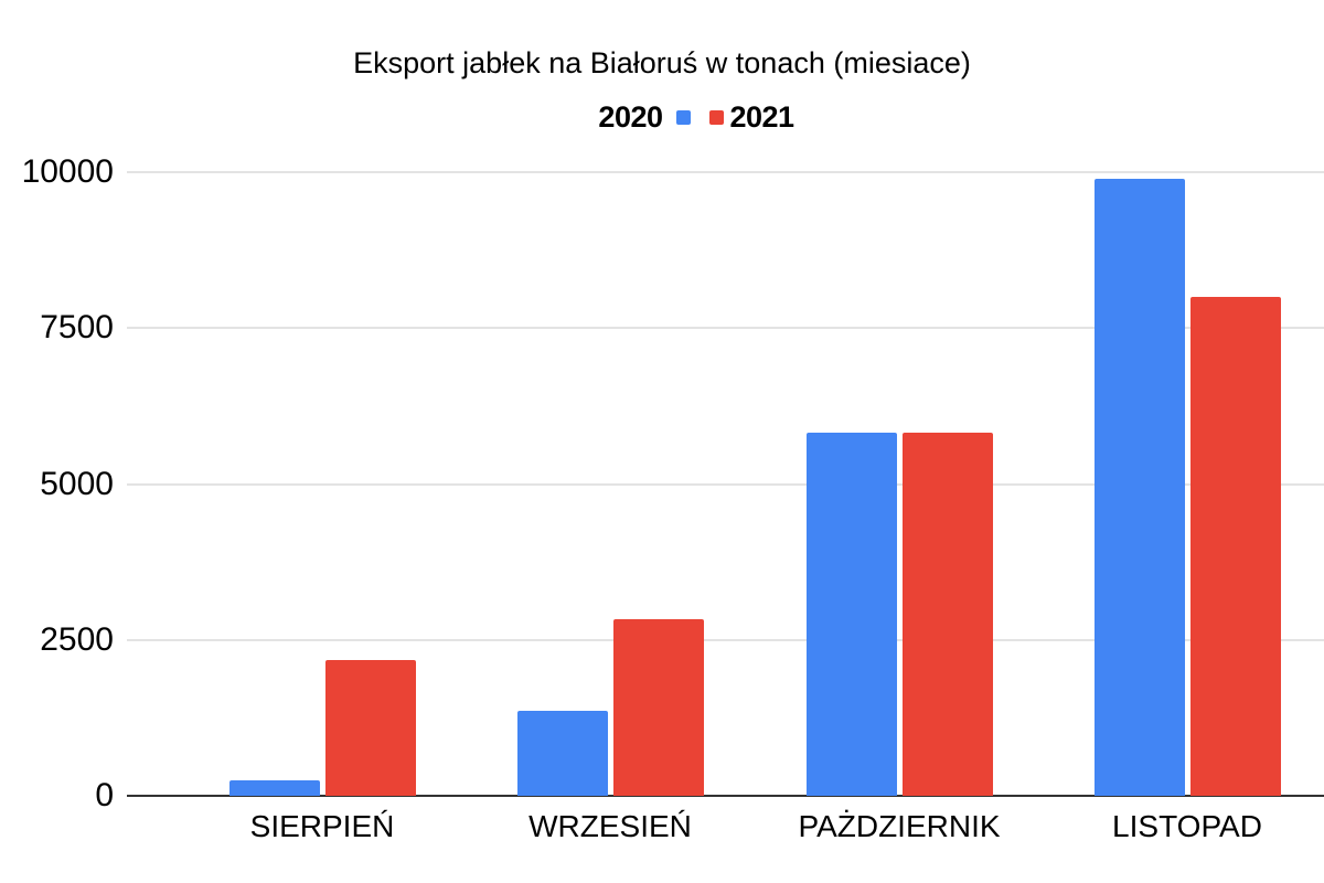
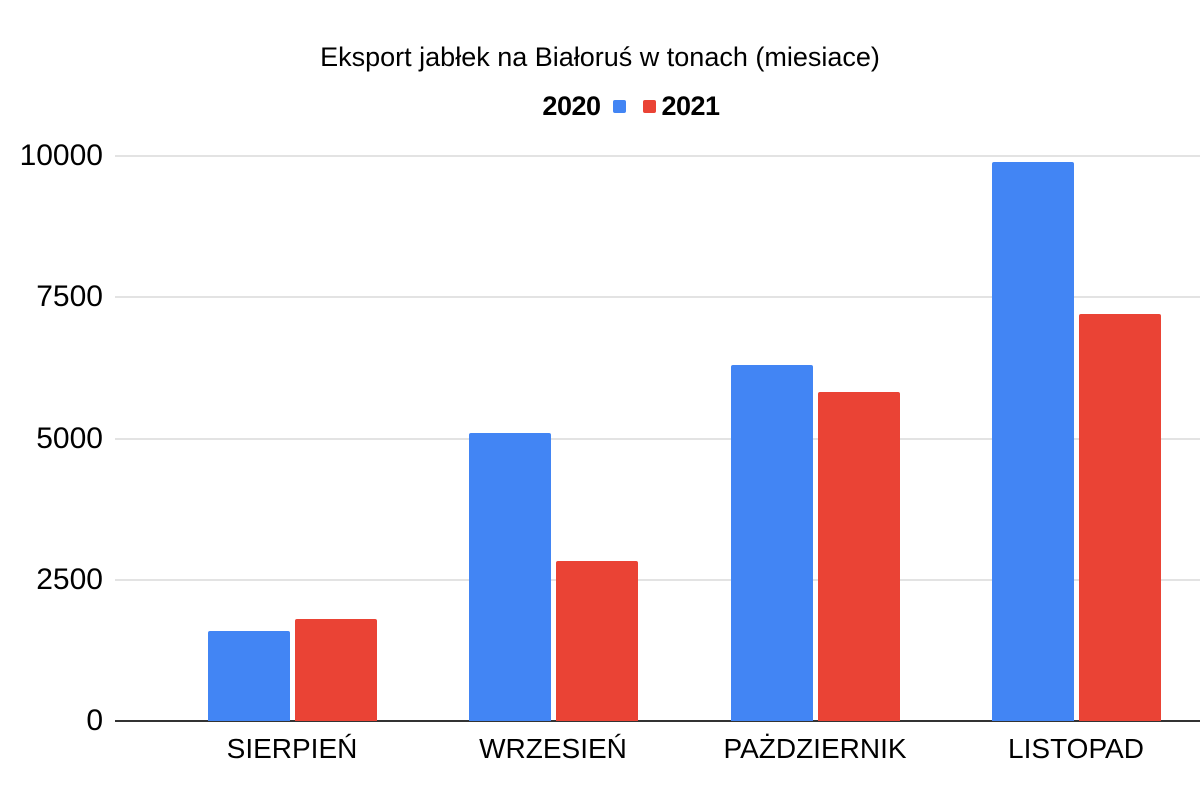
2020/SIERPIEŃ: 200 -> 1600
2021/SIERPIEŃ: 2200 -> 1800
2020/WRZESIEŃ: 1400 -> 5100
2020/PAŻDZIERNIK: 5800 -> 6300
2021/LISTOPAD: 8000 -> 7200
